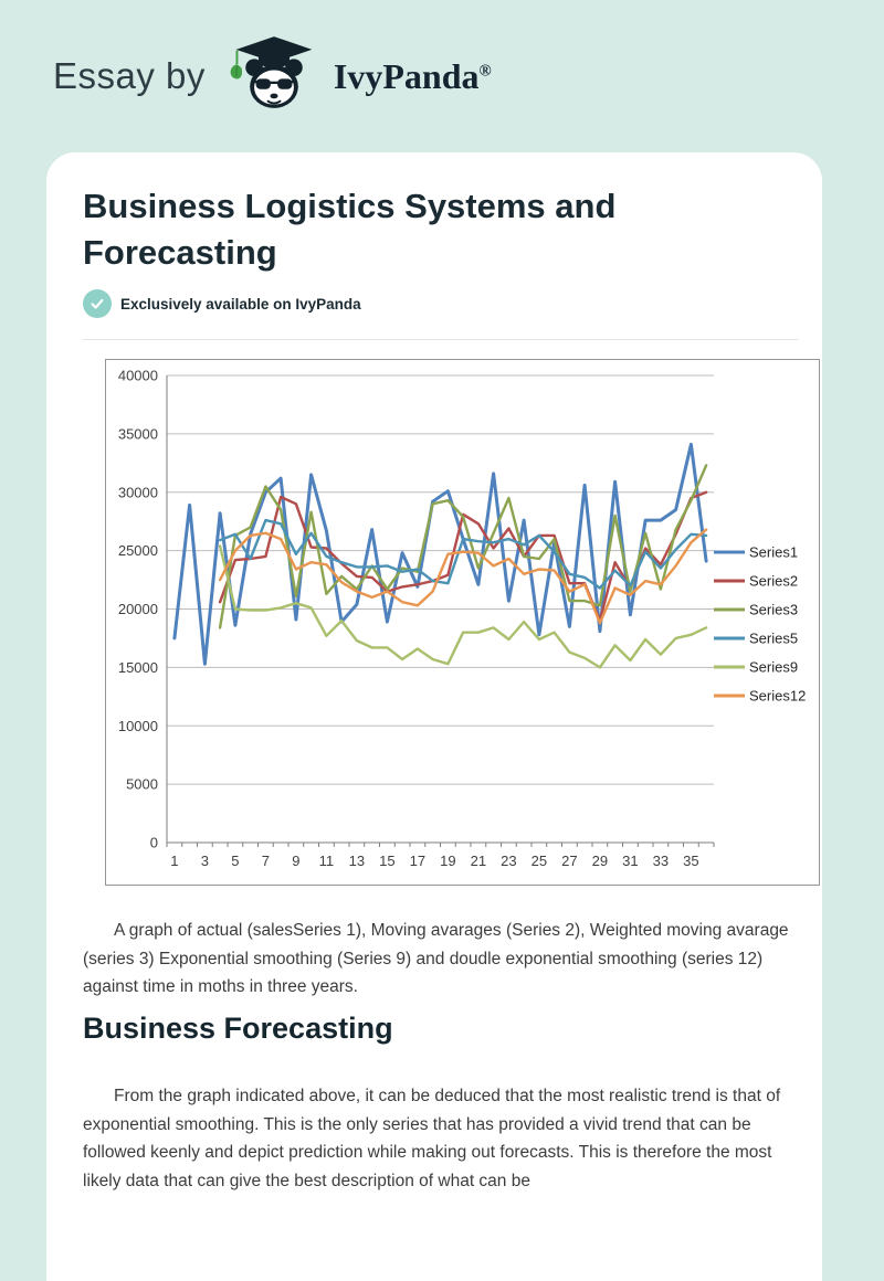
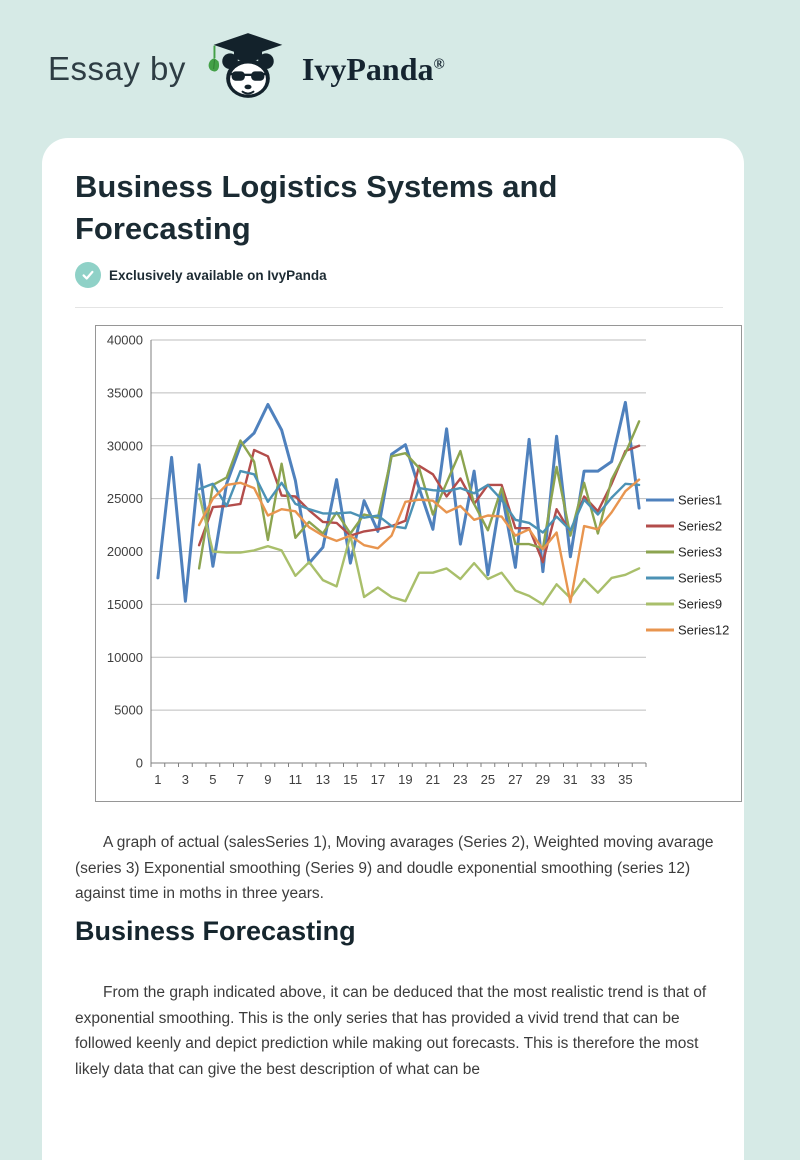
Series1/9: 19100 -> 33900
Series9/15: 16700 -> 21500
Series3/25: 24300 -> 22000
Series12/29: 18800 -> 20200
Series12/31: 21200 -> 15200
